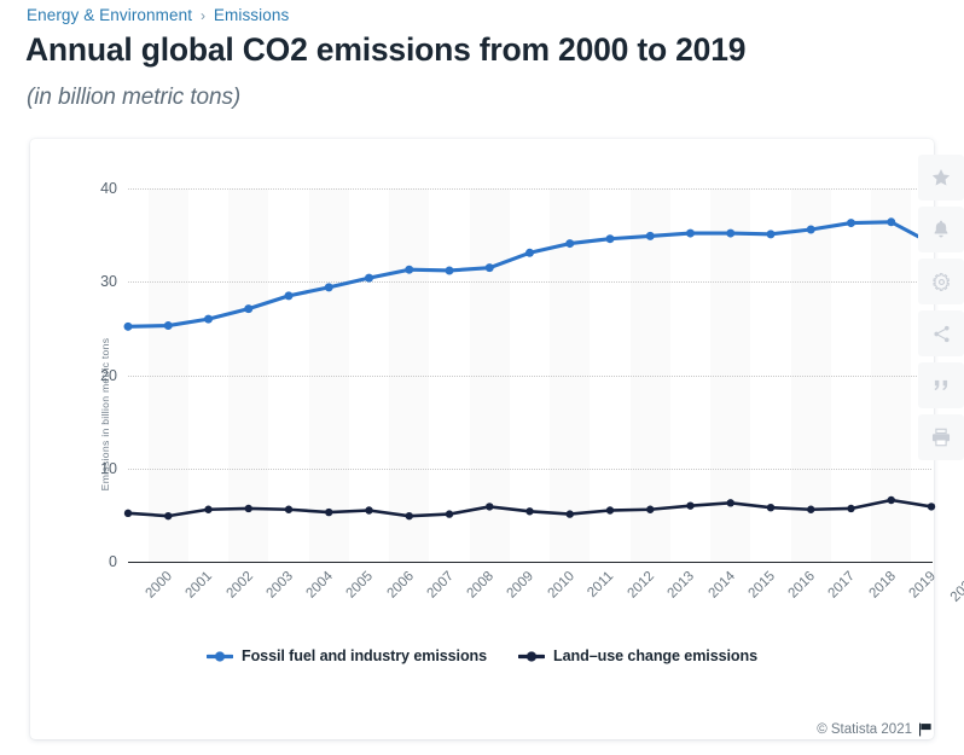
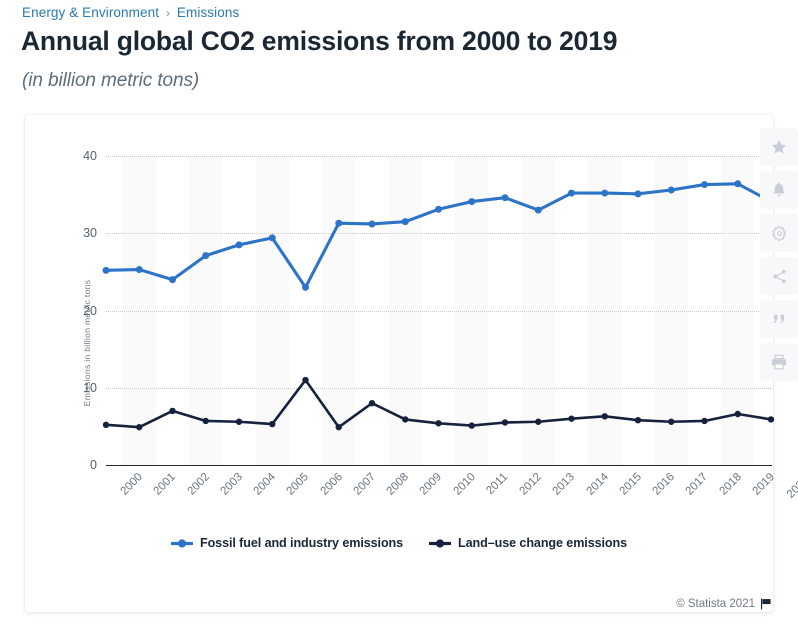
Fossil fuel and industry emissions/2002: 26 -> 24
Land–use change emissions/2002: 6 -> 7
Fossil fuel and industry emissions/2006: 30 -> 23
Land–use change emissions/2006: 6 -> 11
Land–use change emissions/2008: 5 -> 8
Fossil fuel and industry emissions/2013: 35 -> 33
